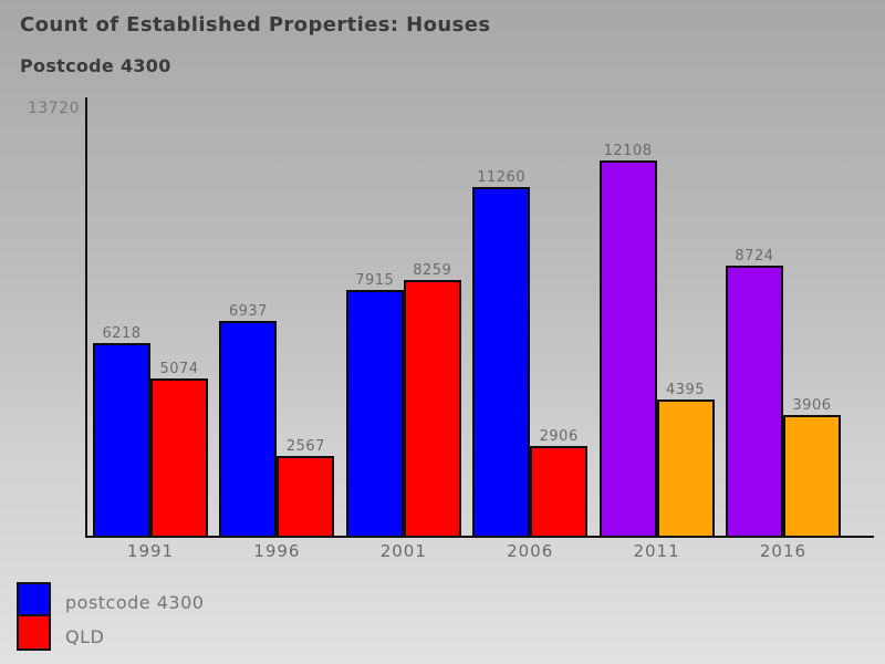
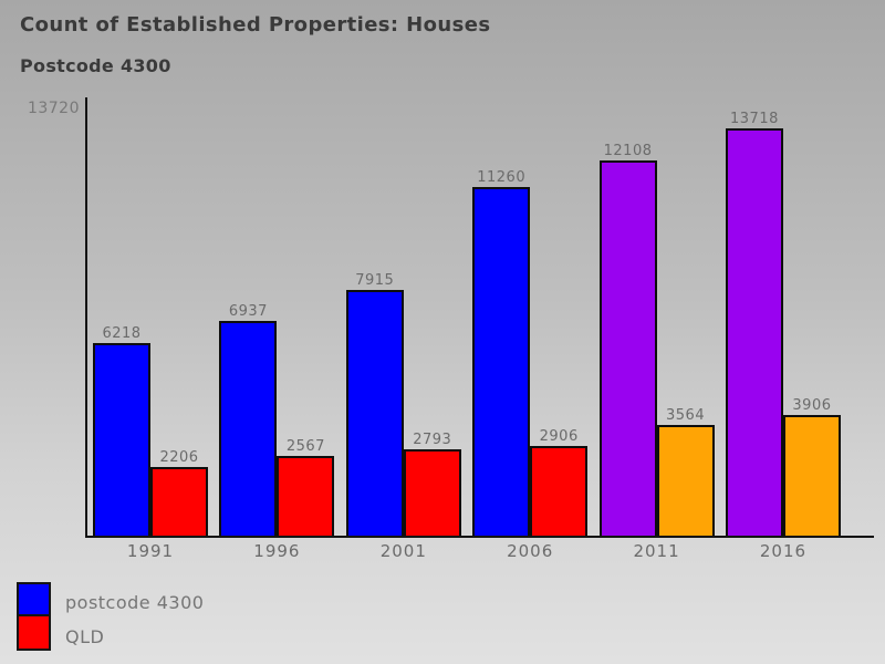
QLD/1991: 5074 -> 2206
QLD/2001: 8259 -> 2793
QLD/2011: 4395 -> 3564
postcode 4300/2016: 8724 -> 13718
